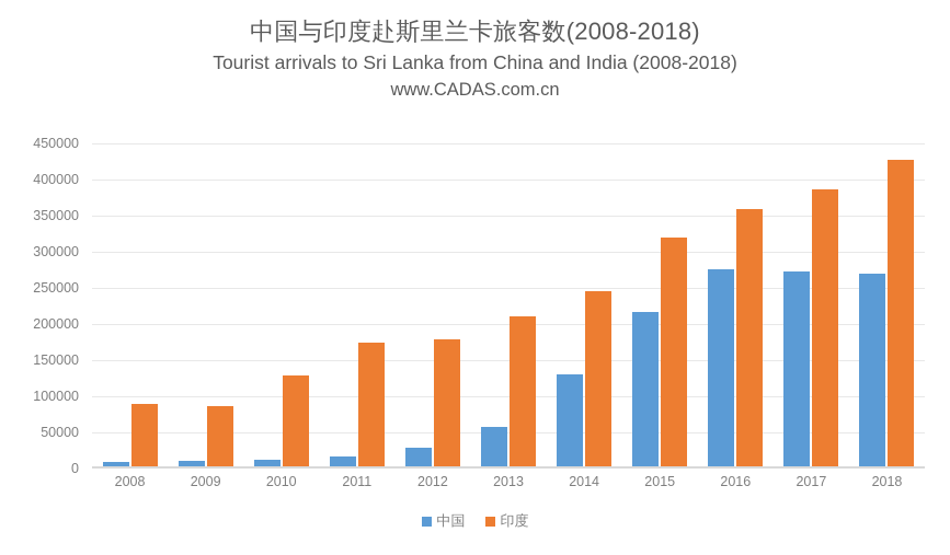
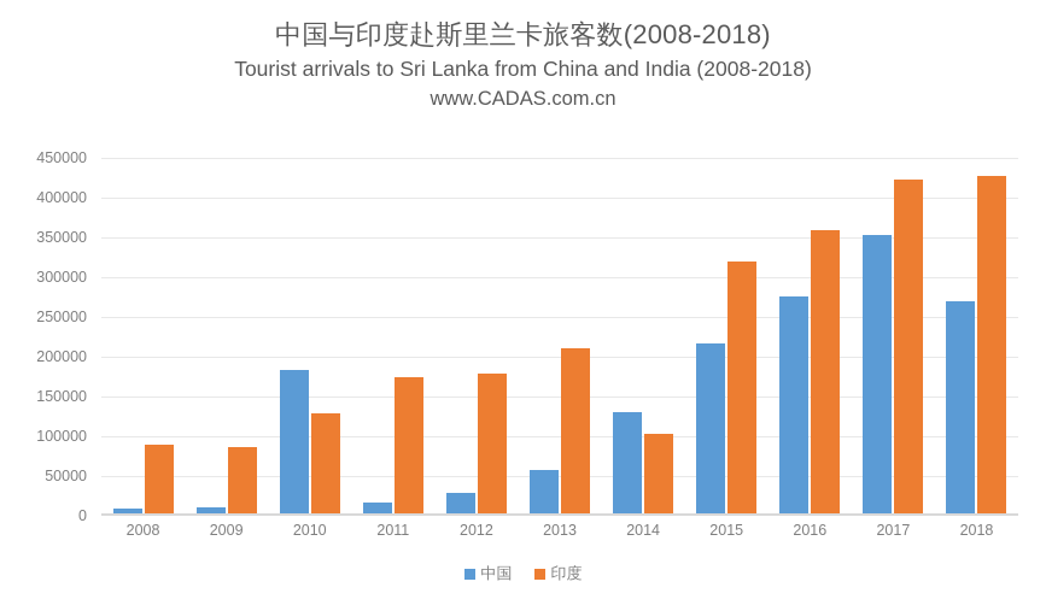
中国/2010: 10000 -> 180000
印度/2014: 240000 -> 100000
中国/2017: 270000 -> 350000
印度/2017: 380000 -> 420000
